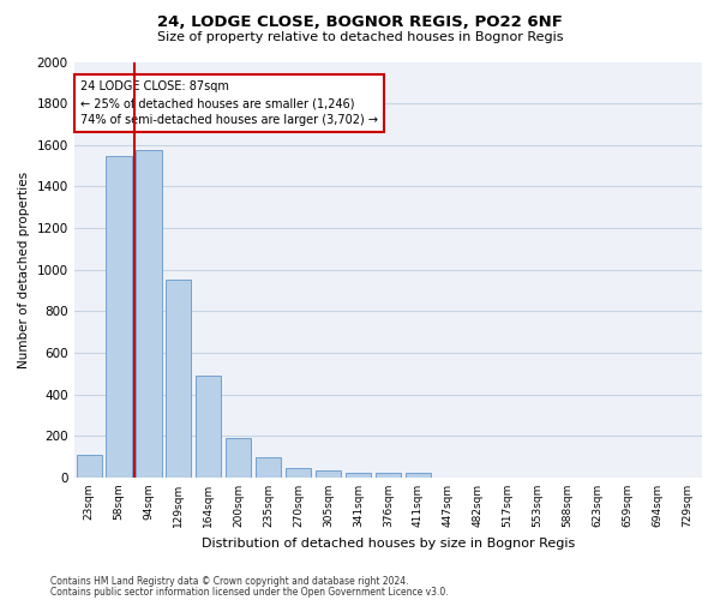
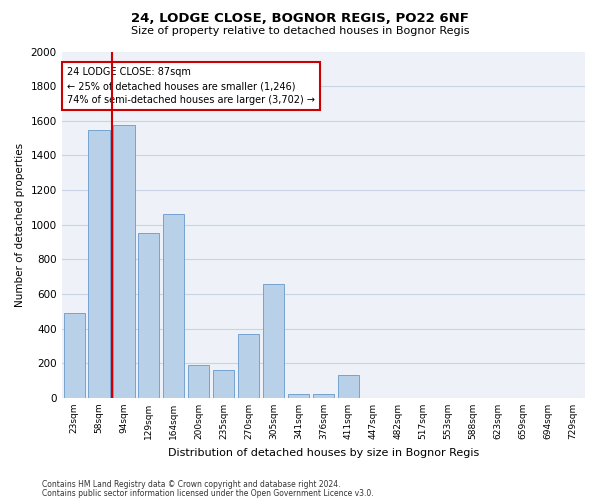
23sqm: 110 -> 490
164sqm: 490 -> 1060
235sqm: 100 -> 160
270sqm: 40 -> 370
305sqm: 40 -> 660
411sqm: 20 -> 130
